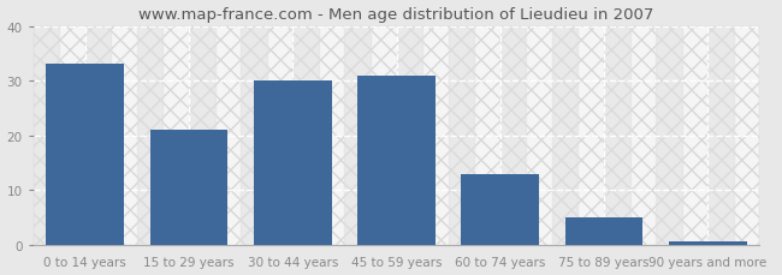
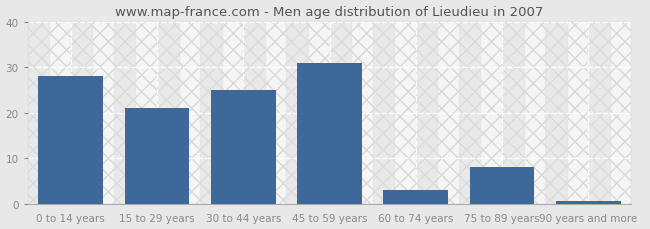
0 to 14 years: 33.0 -> 28.0
30 to 44 years: 30.0 -> 25.0
60 to 74 years: 13.0 -> 3.0
75 to 89 years: 5.0 -> 8.0
